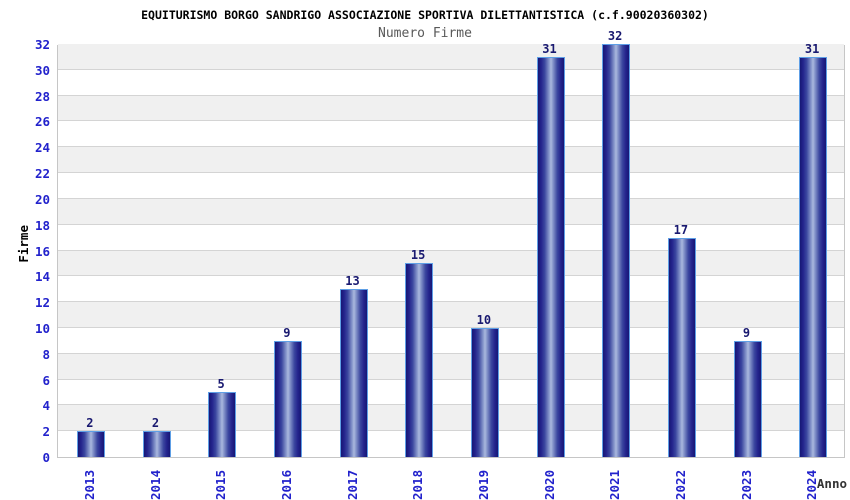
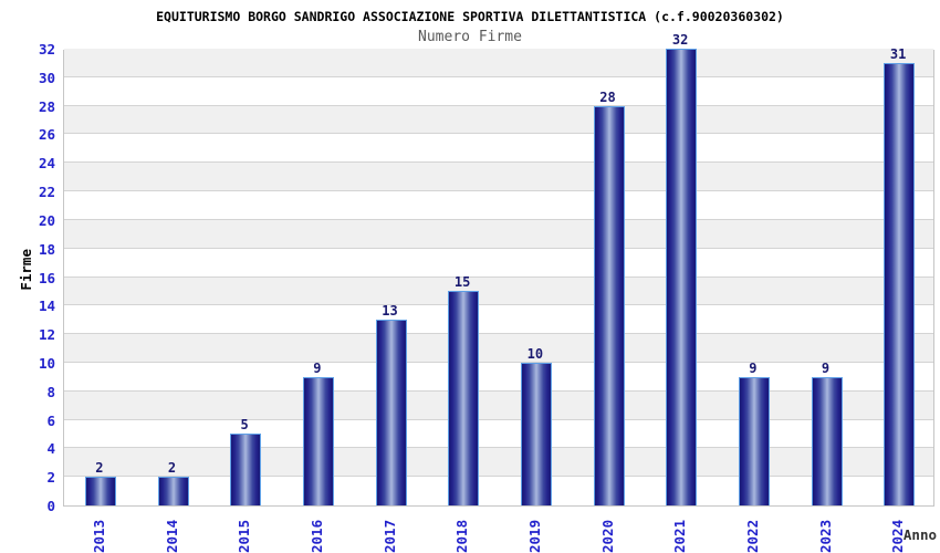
2020: 31 -> 28
2022: 17 -> 9
